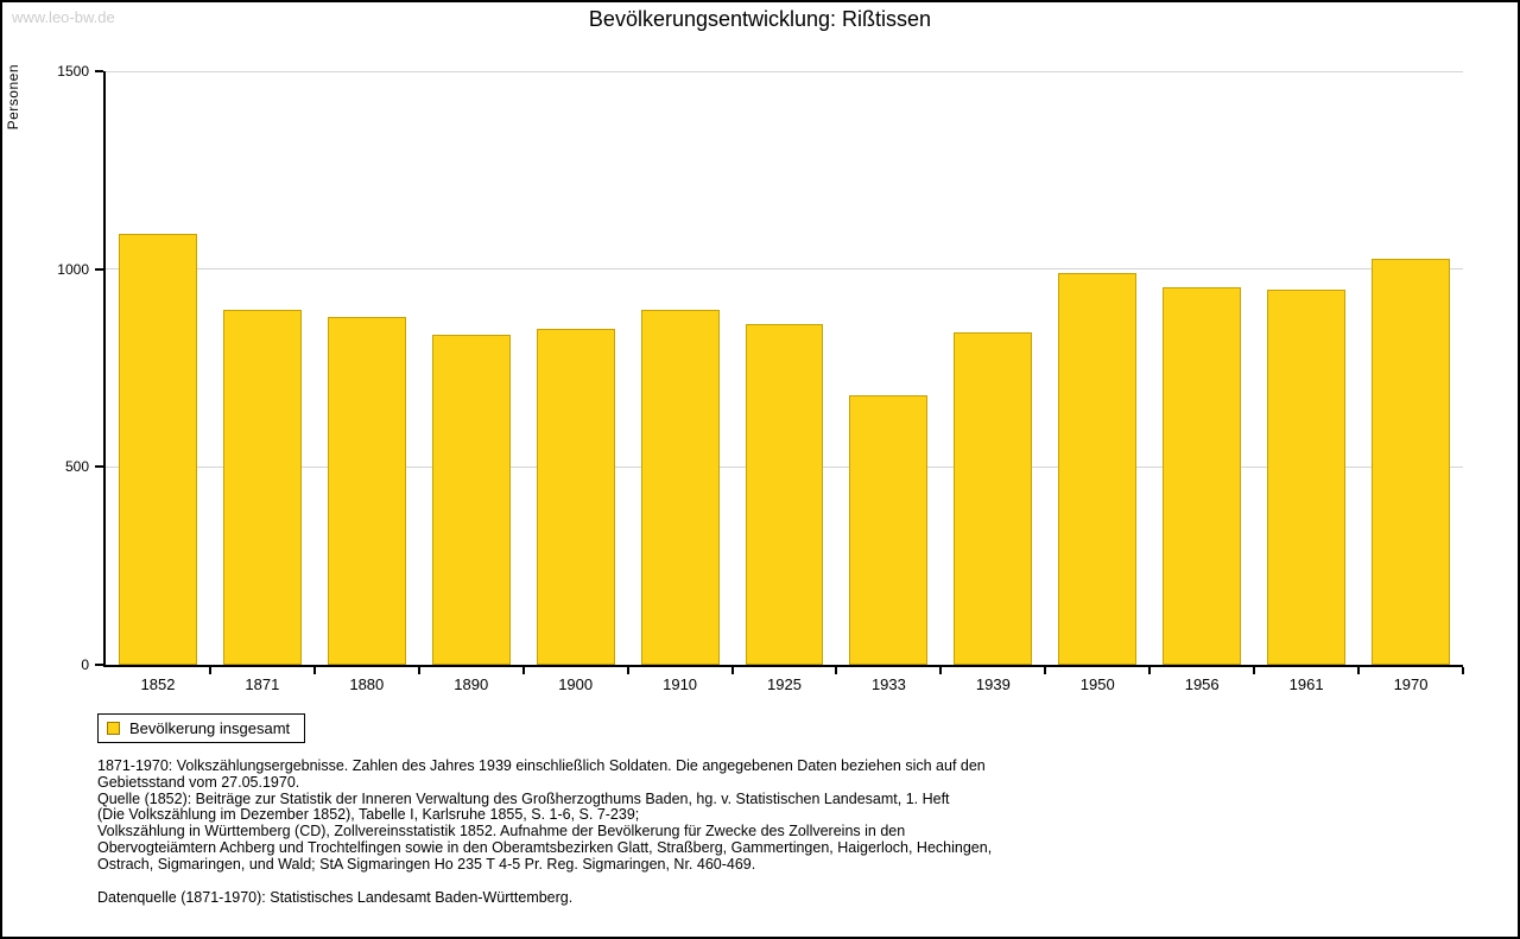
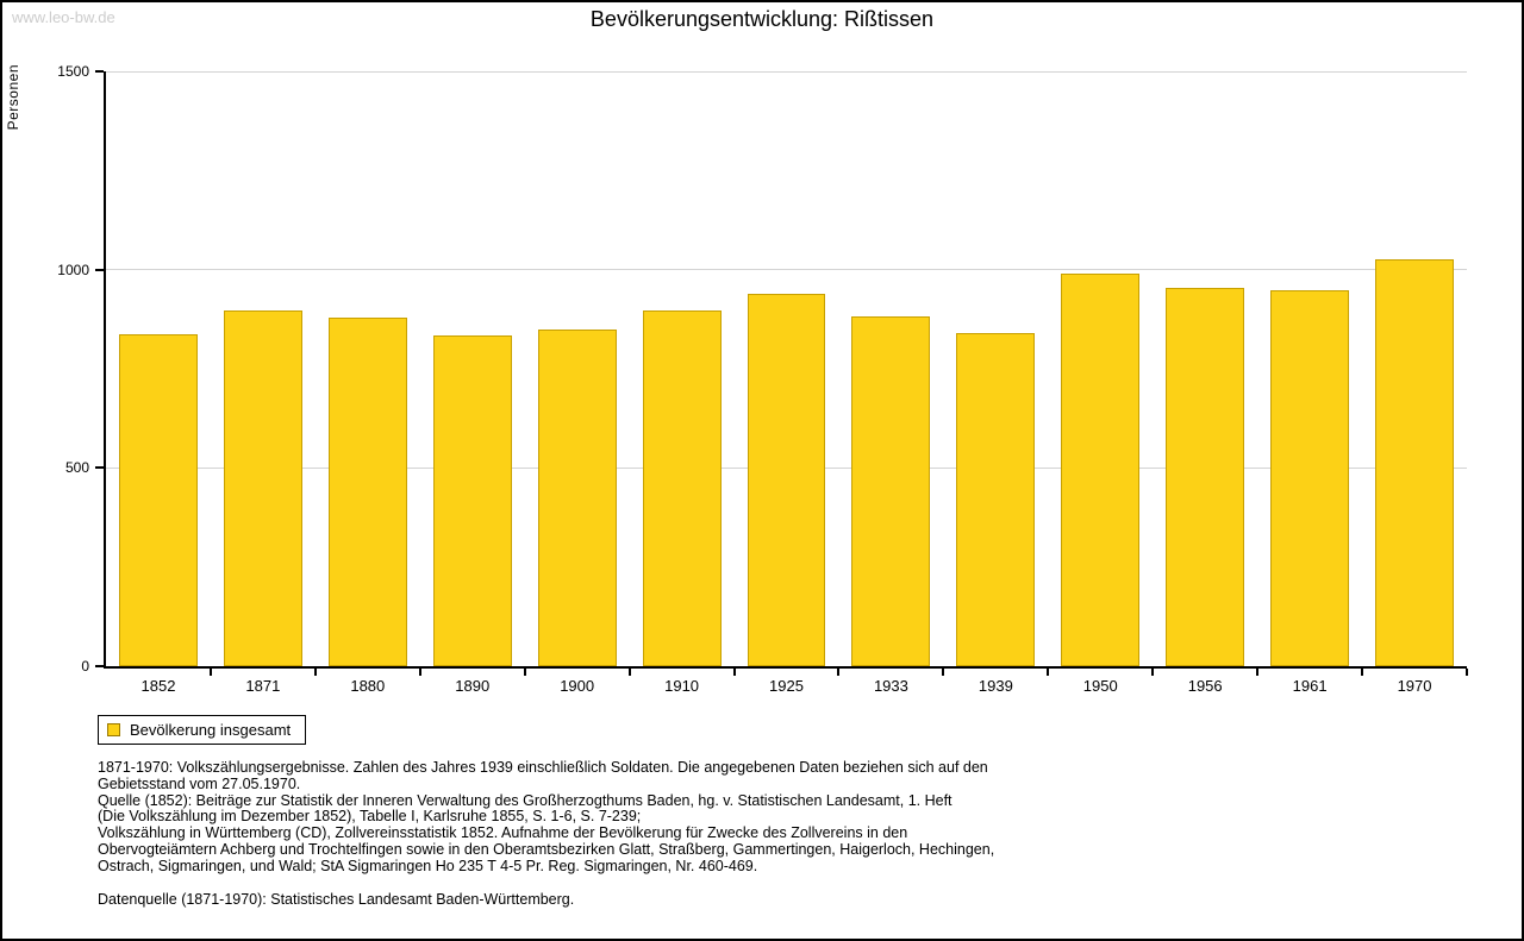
1852: 1090 -> 840
1925: 860 -> 940
1933: 680 -> 880
